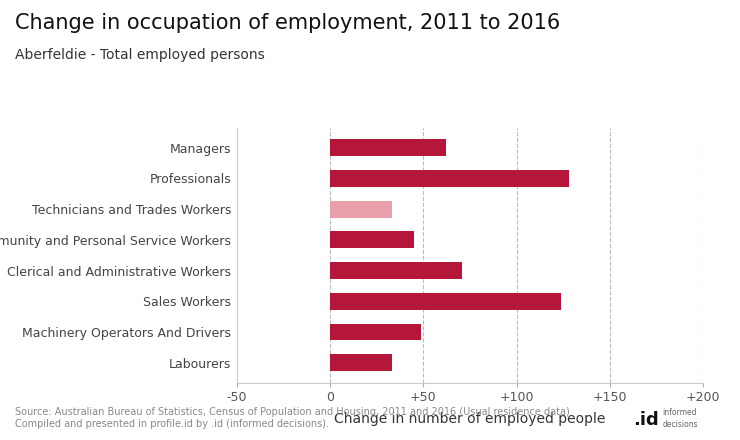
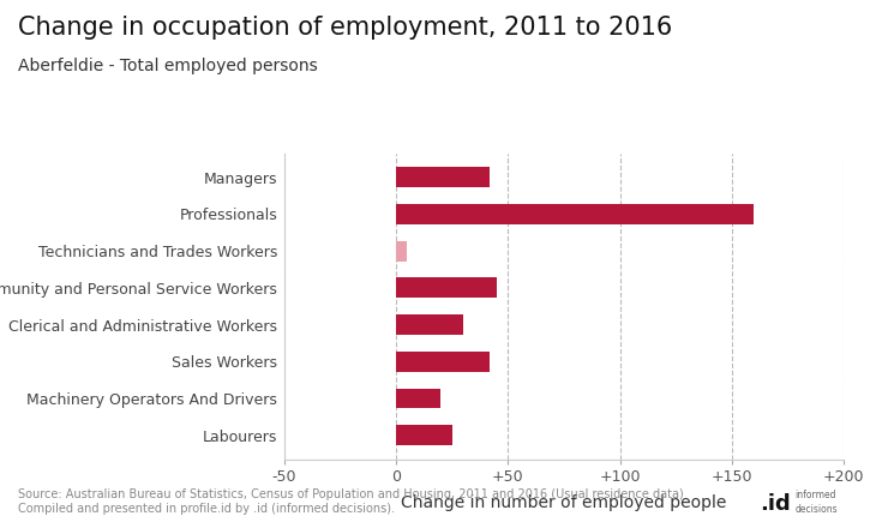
Managers: 62 -> 42
Professionals: 128 -> 160
Technicians and Trades Workers: 33 -> 5
Clerical and Administrative Workers: 71 -> 30
Sales Workers: 124 -> 42
Machinery Operators And Drivers: 49 -> 20
Labourers: 33 -> 25
